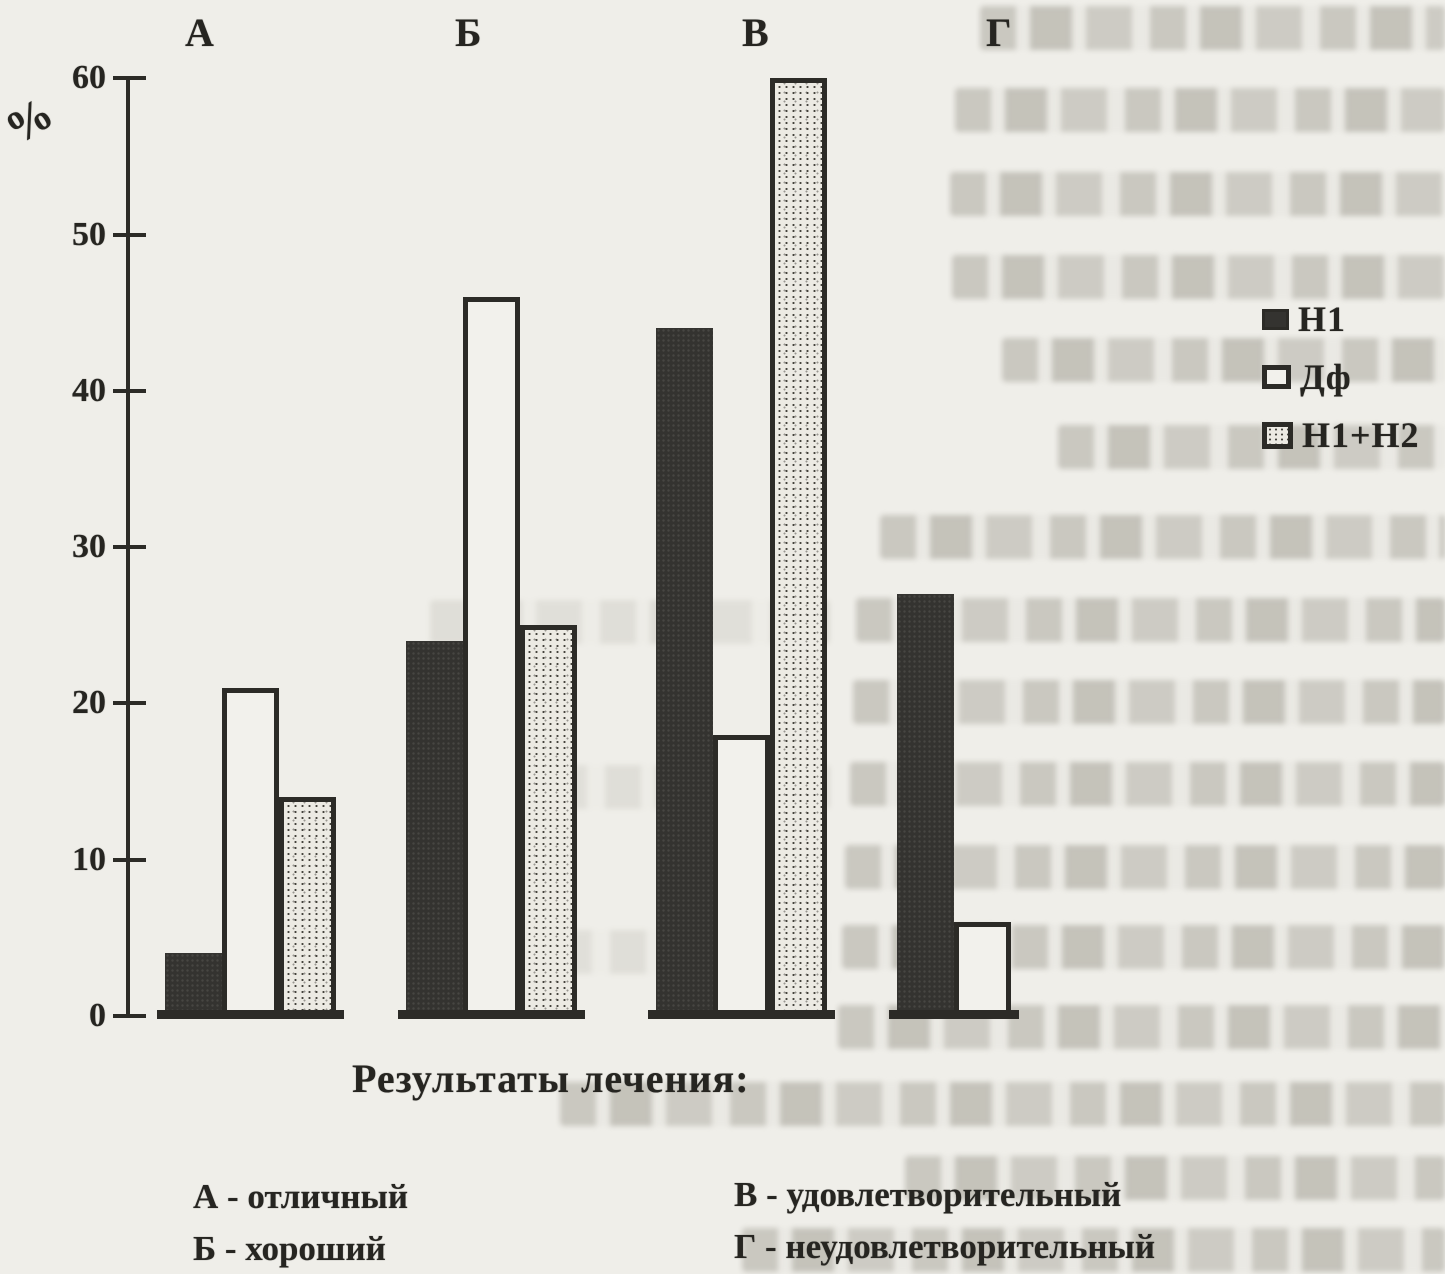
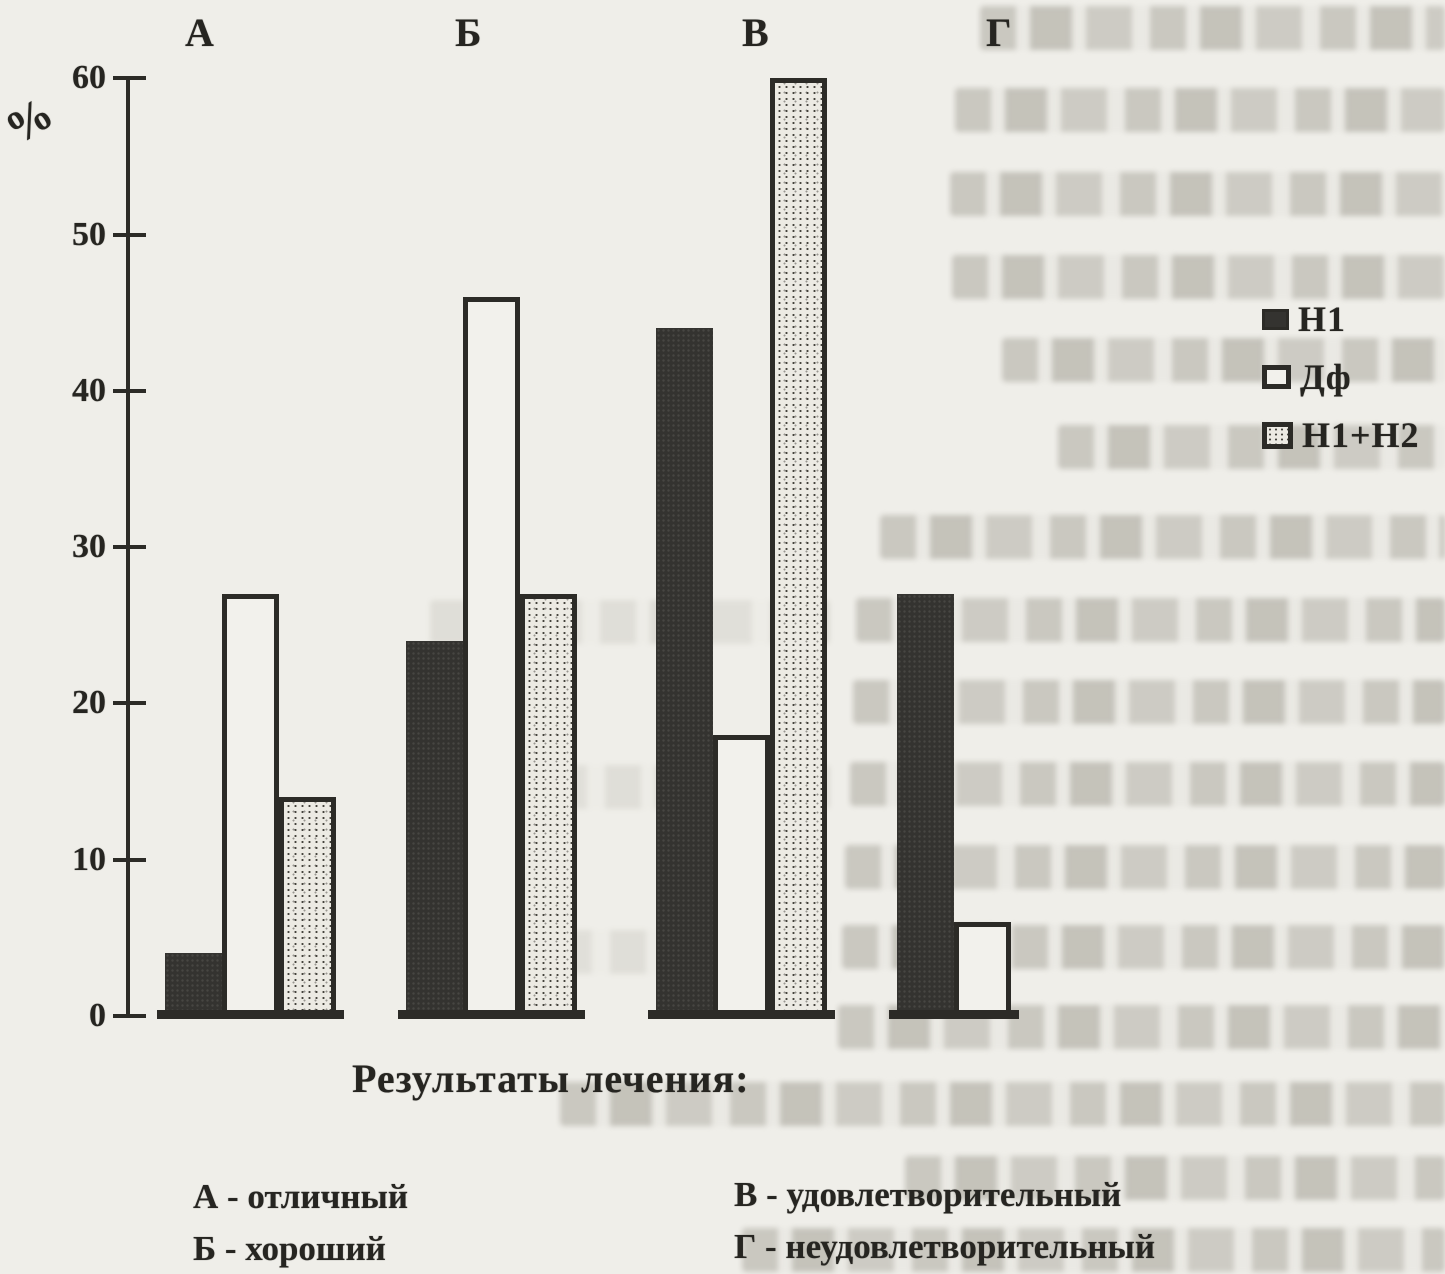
Дф/А: 21 -> 27
Н1+Н2/Б: 25 -> 27
